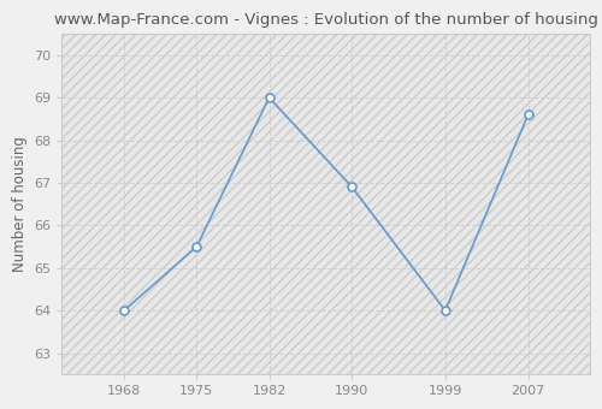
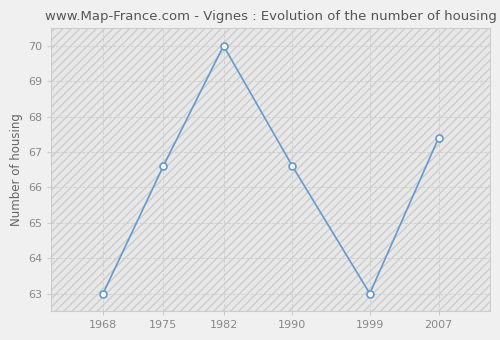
1968: 64.0 -> 63.0
1975: 65.5 -> 66.6
1982: 69.0 -> 70.0
1990: 66.9 -> 66.6
1999: 64.0 -> 63.0
2007: 68.6 -> 67.4
